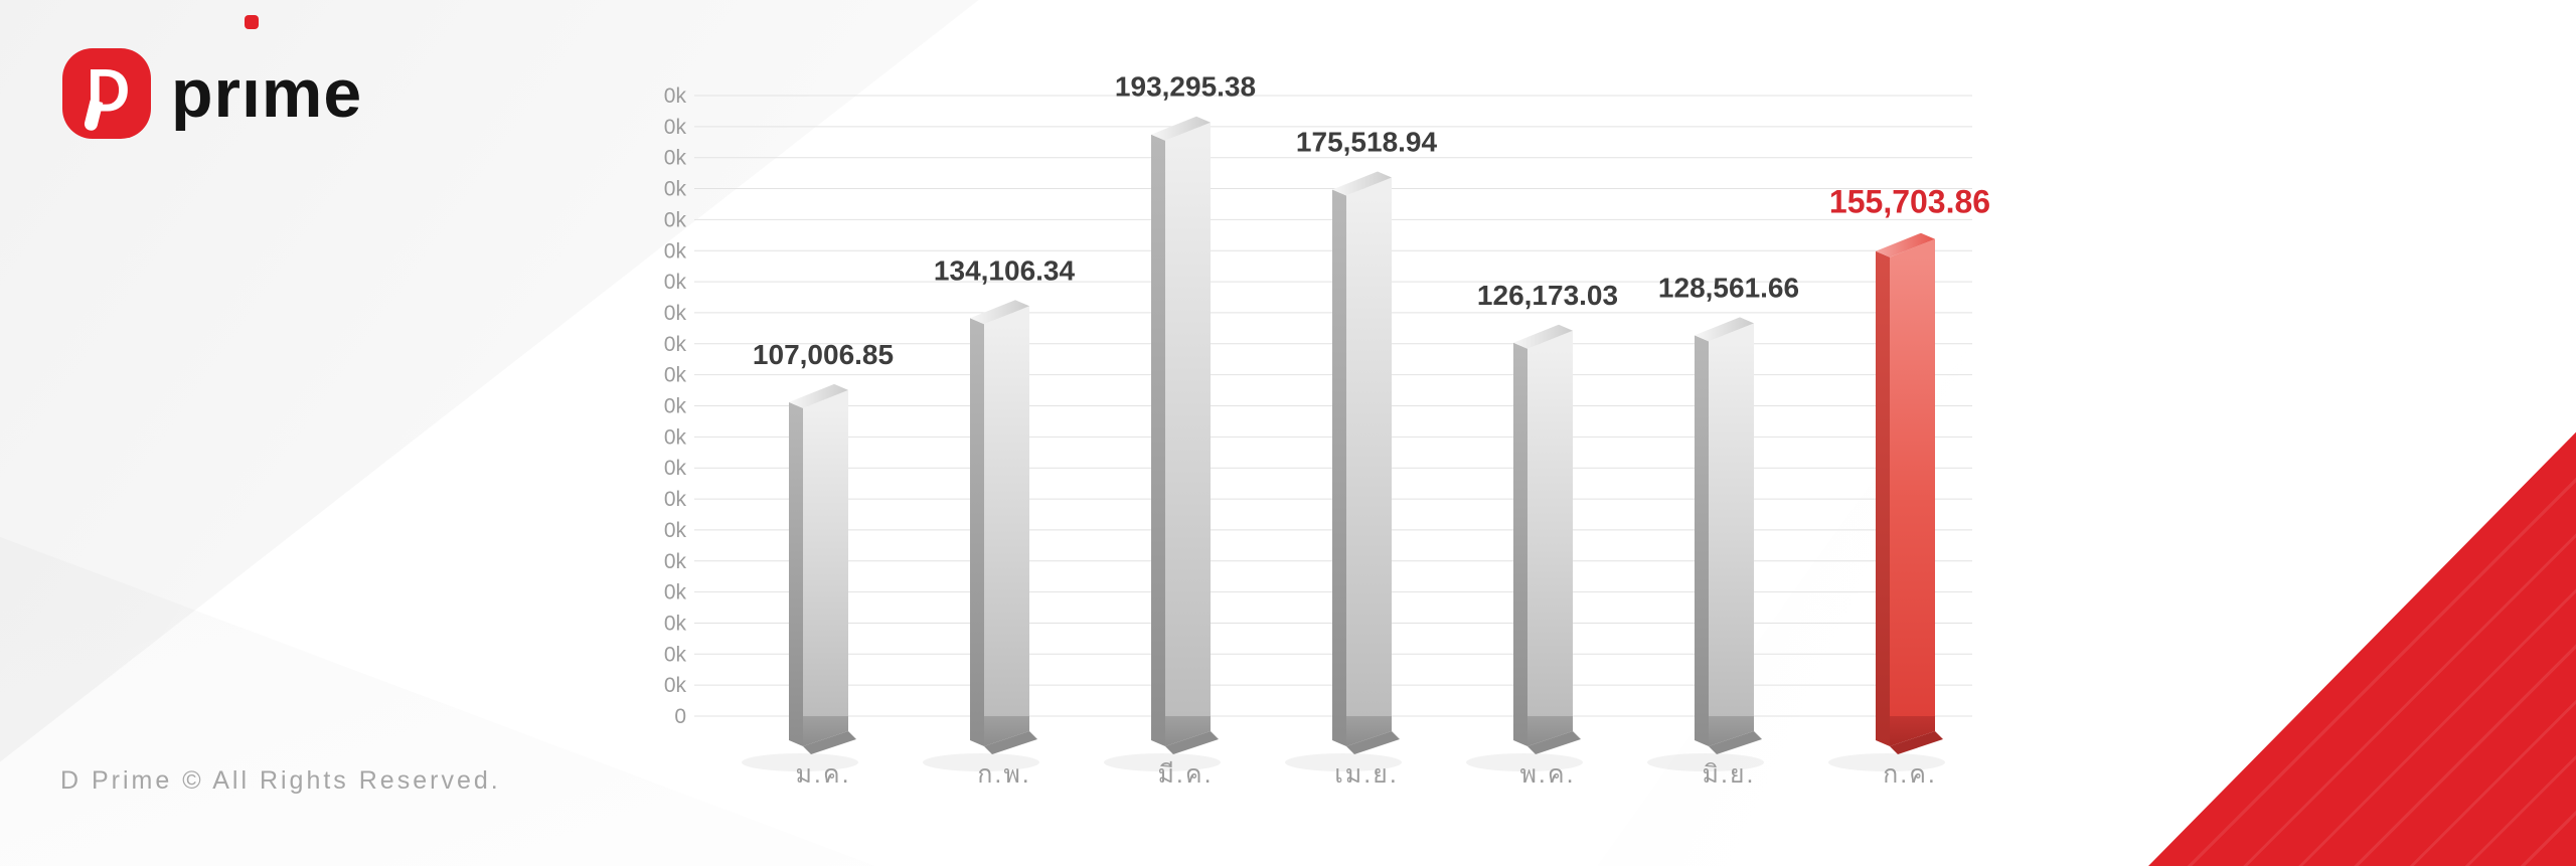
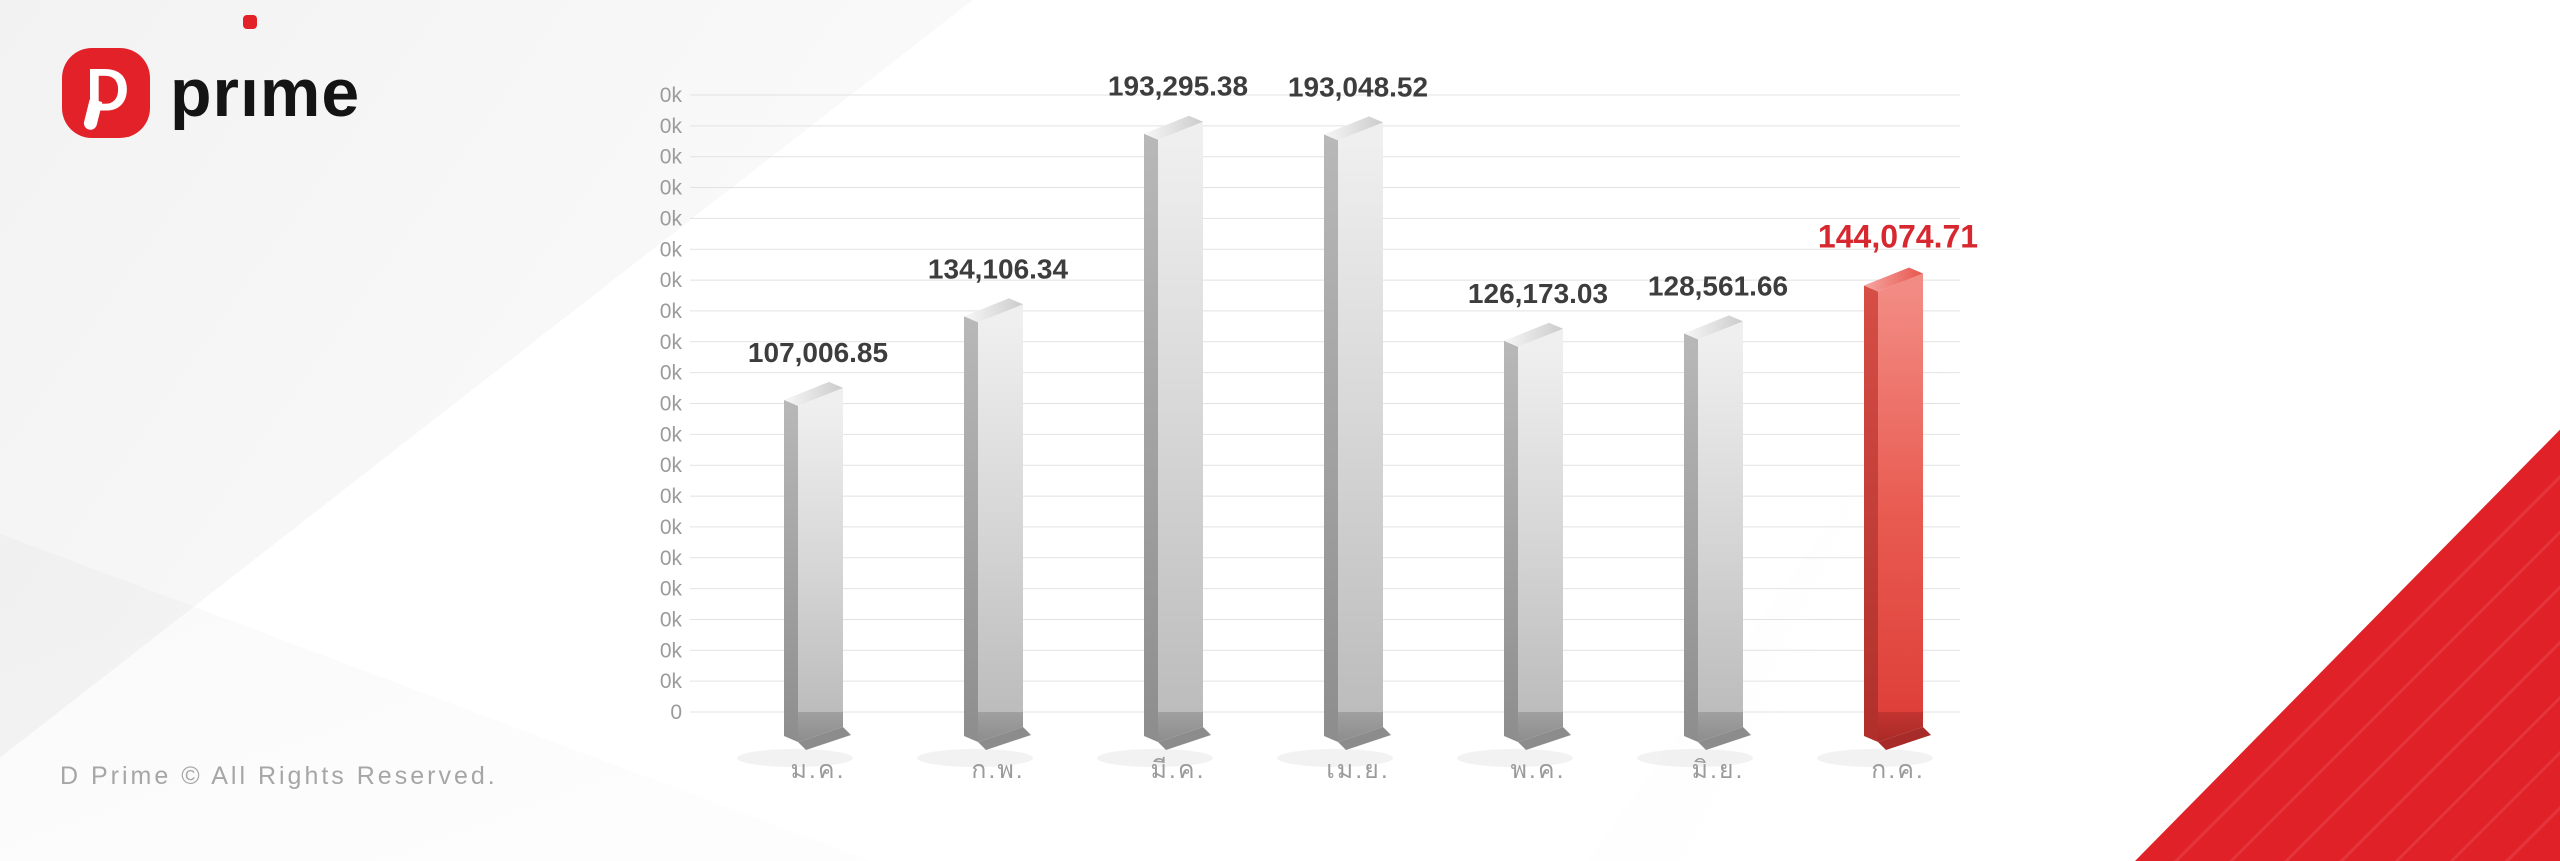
เม.ย.: 175,518.94 -> 193,048.52
ก.ค.: 155,703.86 -> 144,074.71
